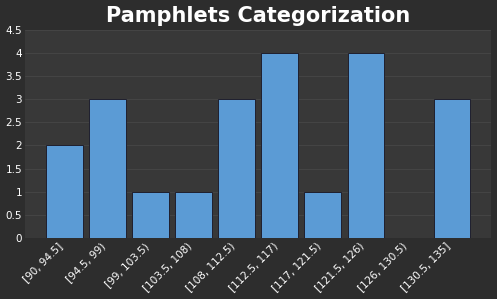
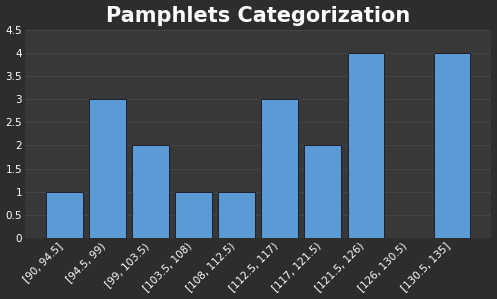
[90, 94.5]: 2 -> 1
[99, 103.5): 1 -> 2
[108, 112.5): 3 -> 1
[112.5, 117): 4 -> 3
[117, 121.5): 1 -> 2
[130.5, 135]: 3 -> 4
